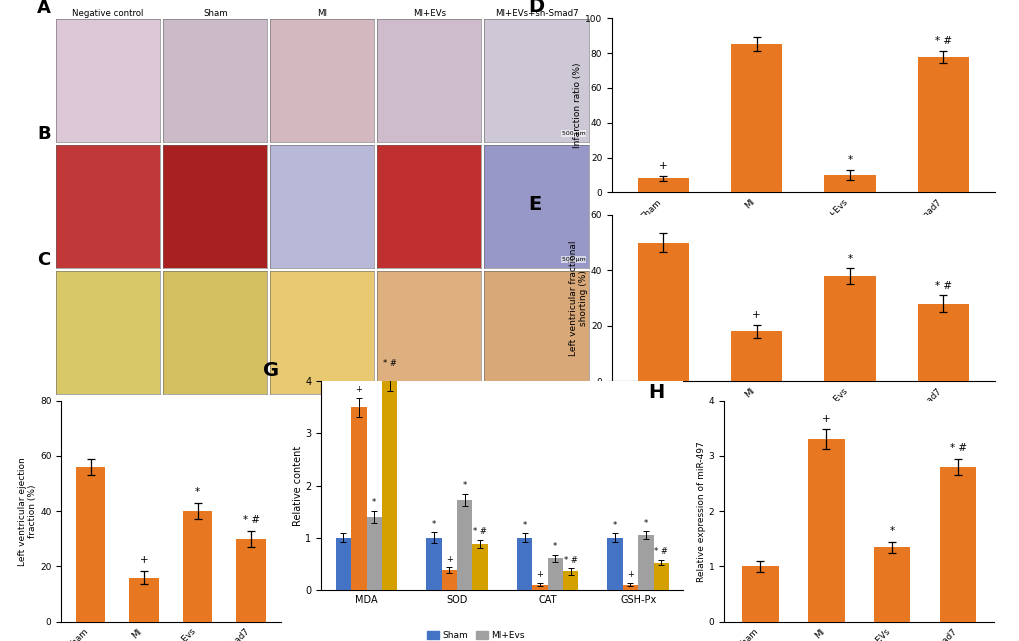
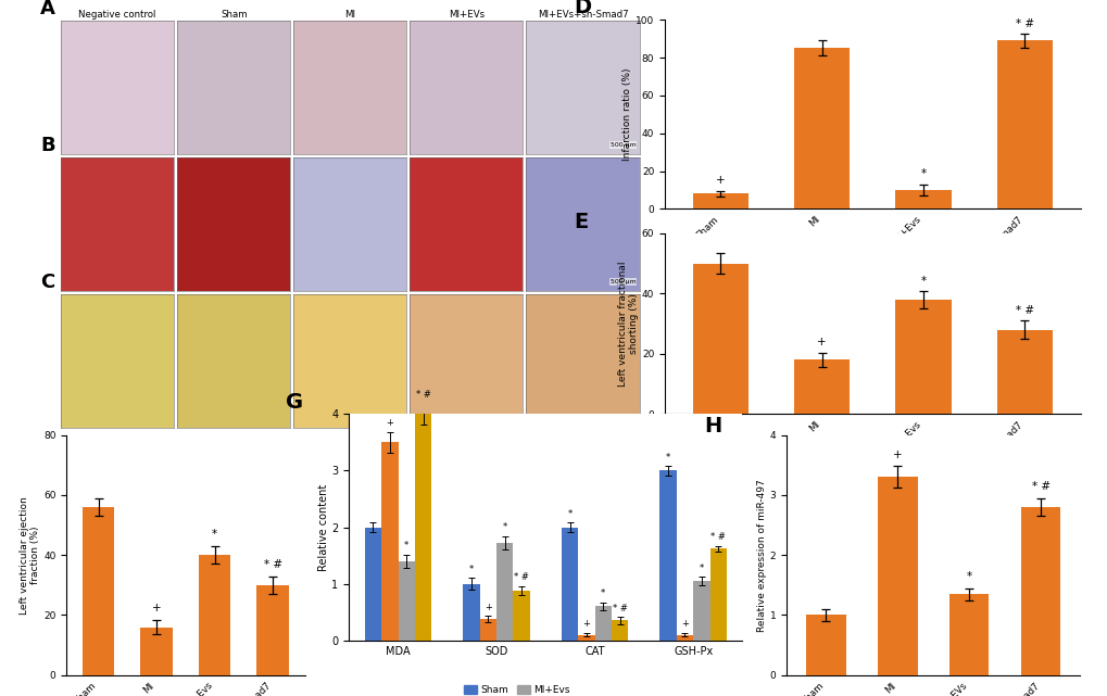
MI+Evs+sh-Smad7: 78 -> 89
Sham/MDA: 1 -> 2
Sham/CAT: 1 -> 2
Sham/GSH-Px: 1 -> 3
MI+Evs+sh-Smad7/GSH-Px: 0.52 -> 1.62
